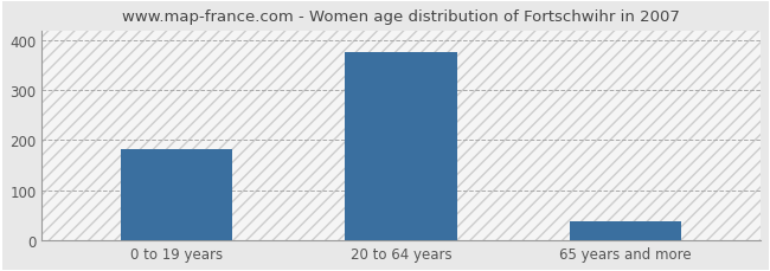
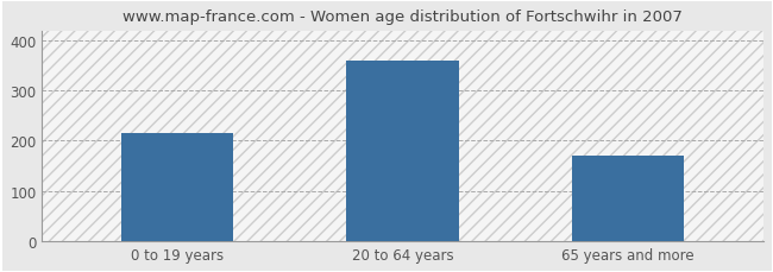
0 to 19 years: 181 -> 215
20 to 64 years: 377 -> 360
65 years and more: 37 -> 170
